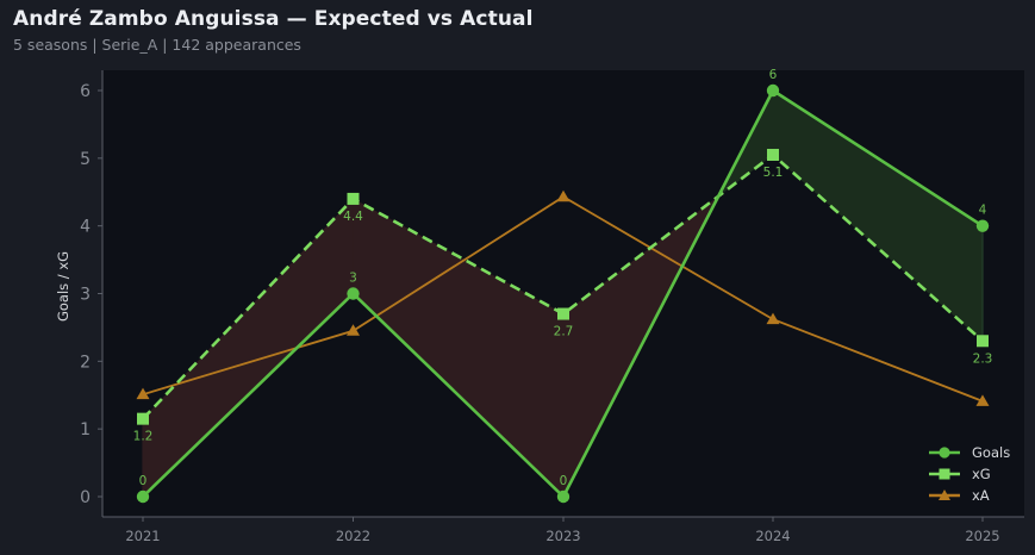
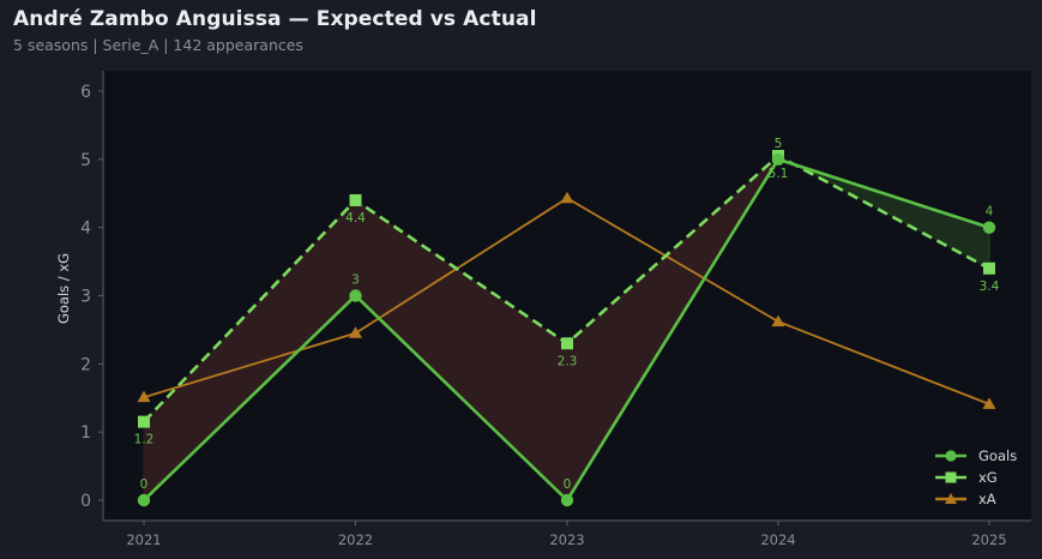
xG/2023: 2.7 -> 2.3
Goals/2024: 6 -> 5
xG/2025: 2.3 -> 3.4
